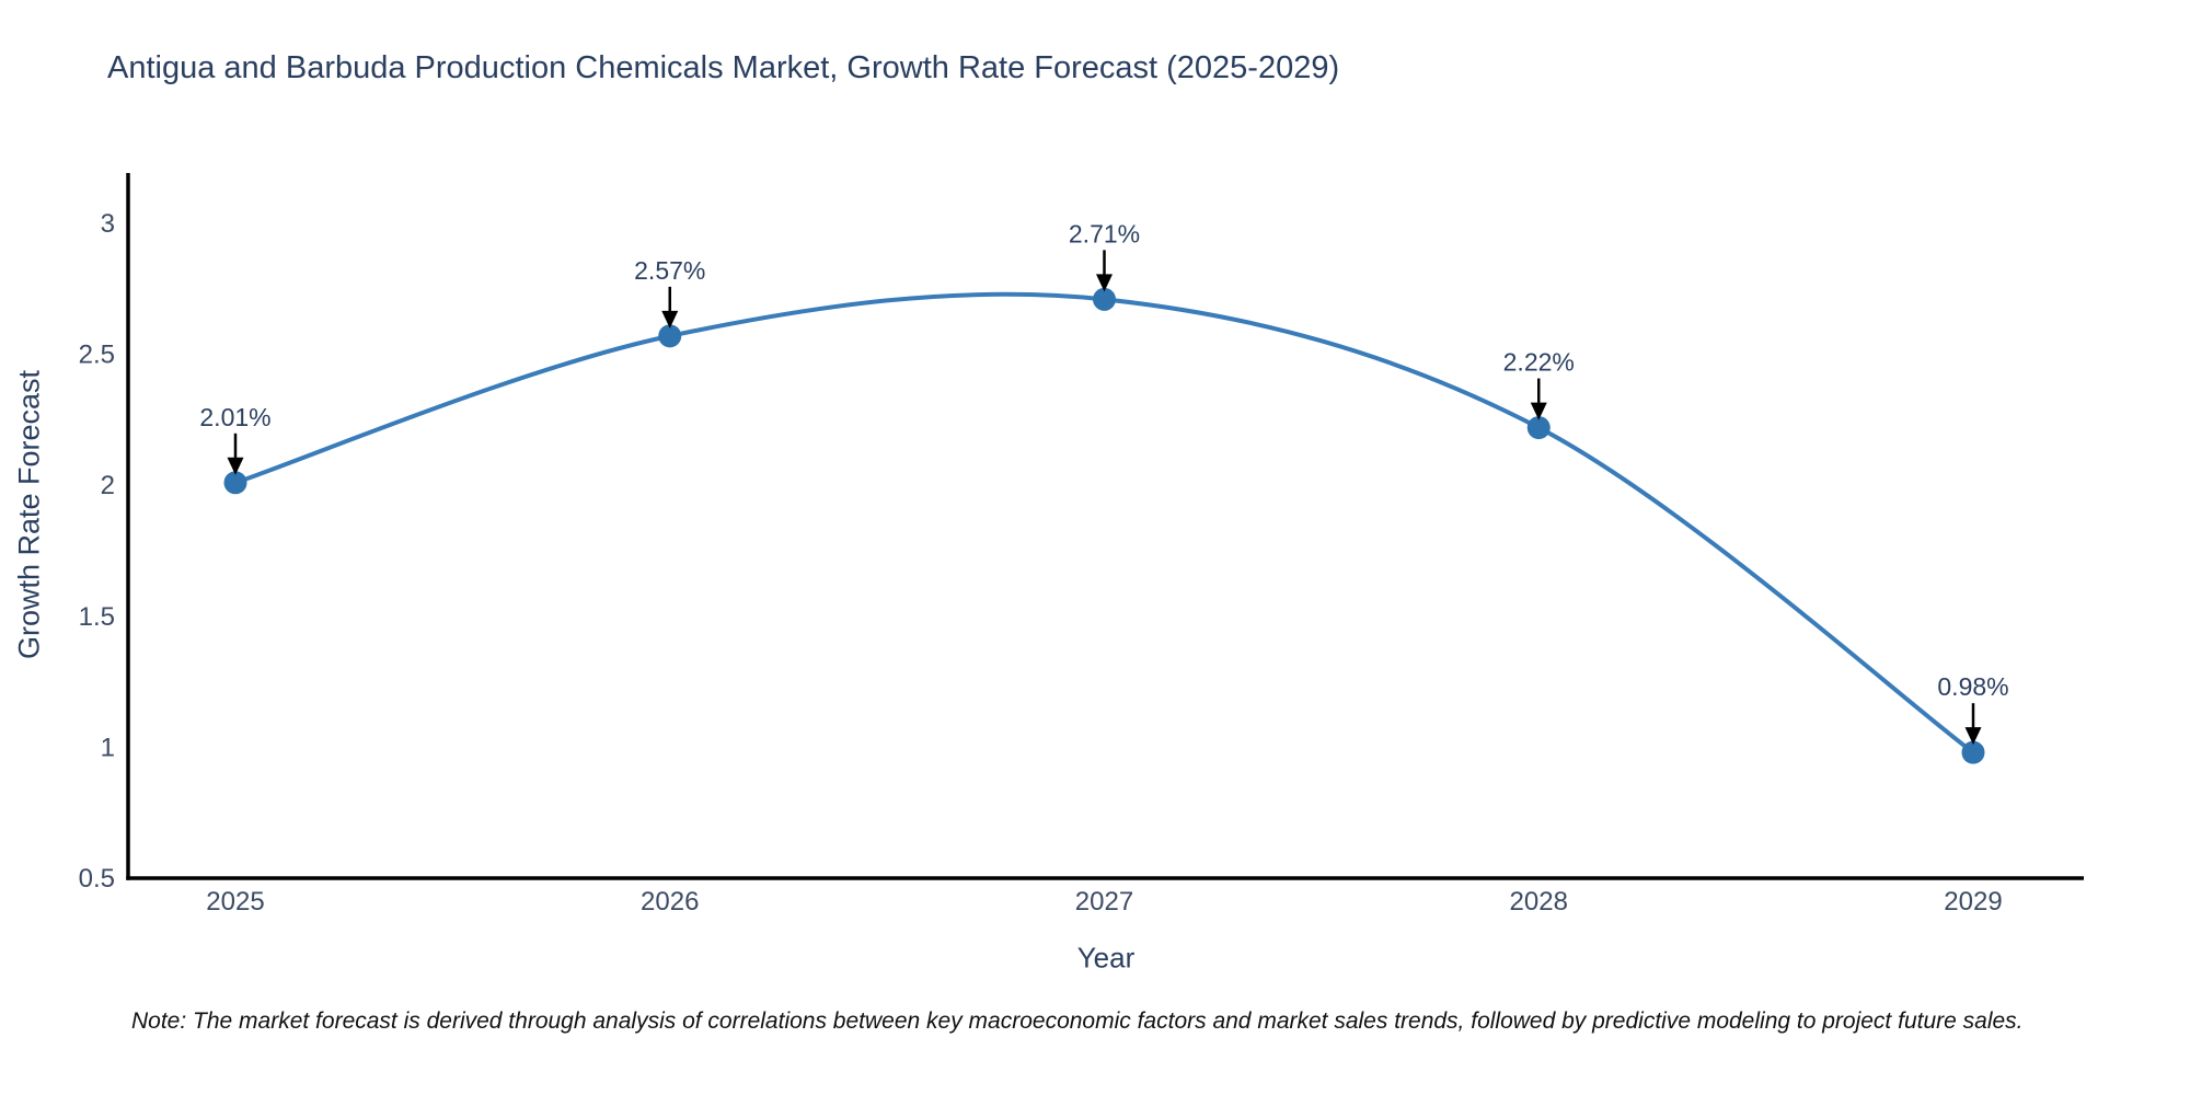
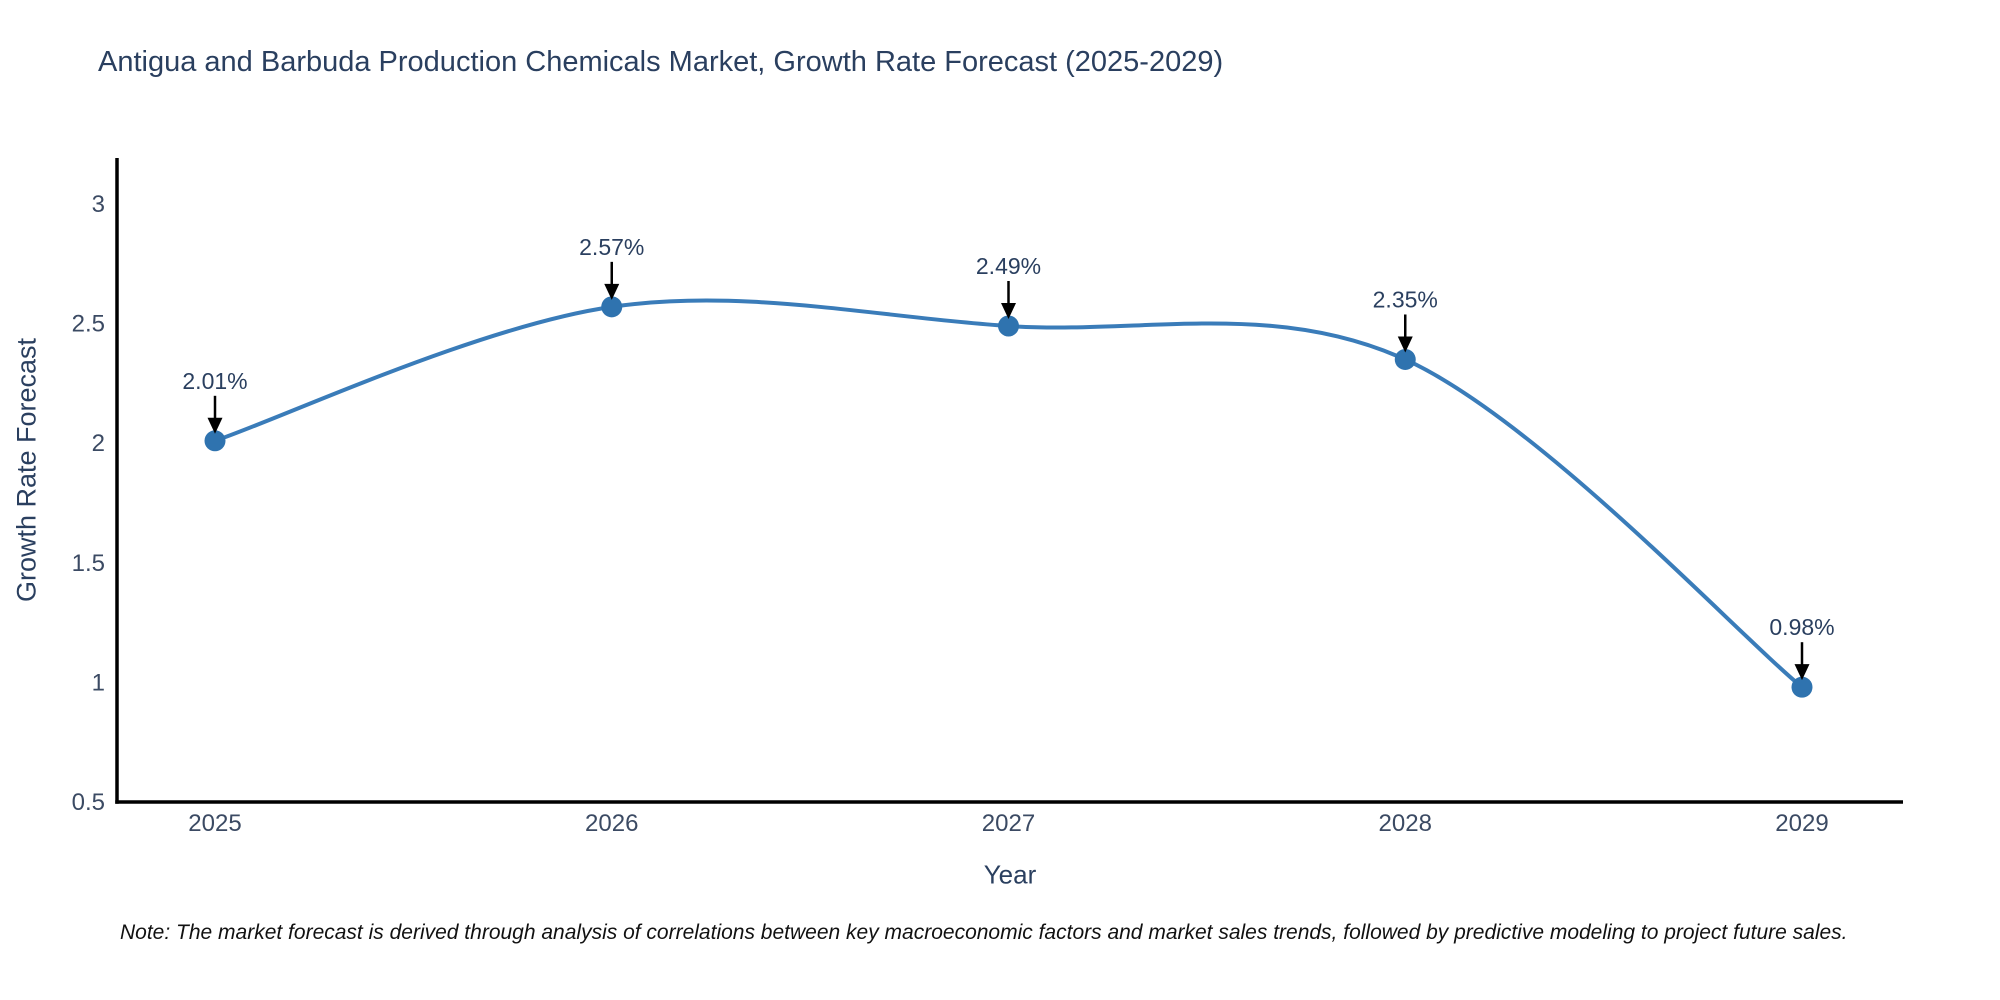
2027: 2.71% -> 2.49%
2028: 2.22% -> 2.35%
